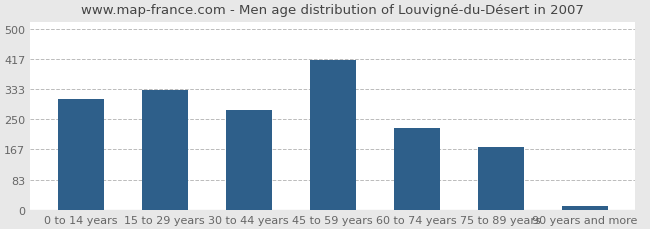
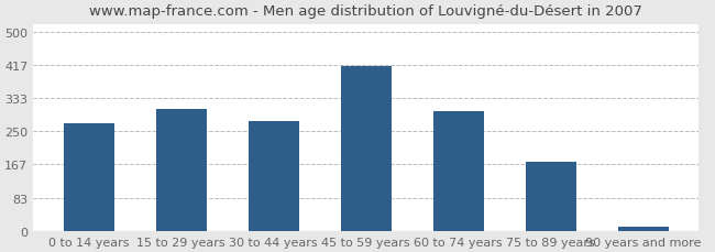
0 to 14 years: 305 -> 270
15 to 29 years: 330 -> 305
60 to 74 years: 225 -> 300
